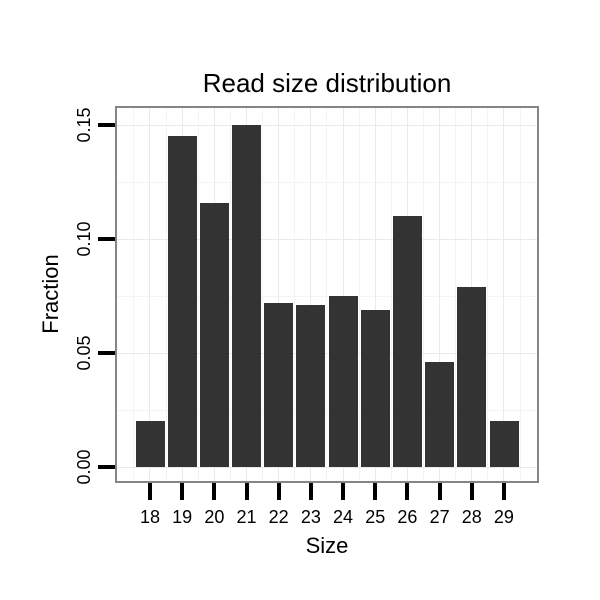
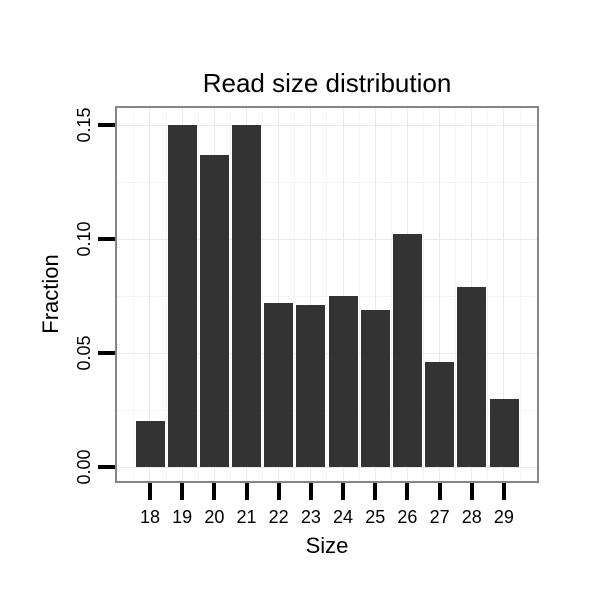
19: 0.145 -> 0.150
20: 0.116 -> 0.137
26: 0.110 -> 0.102
29: 0.020 -> 0.030
